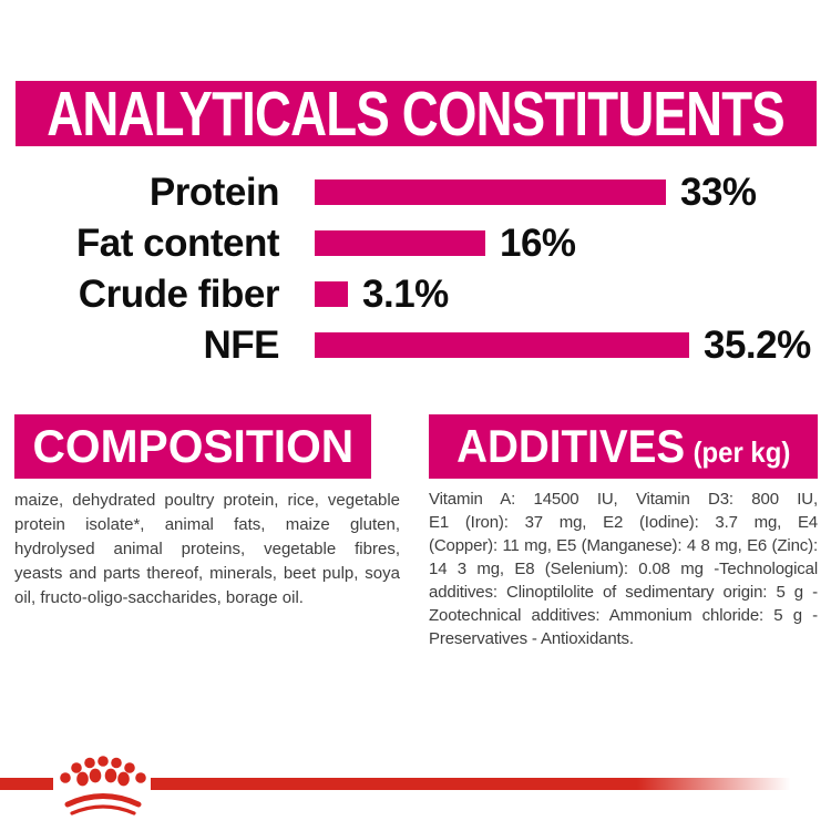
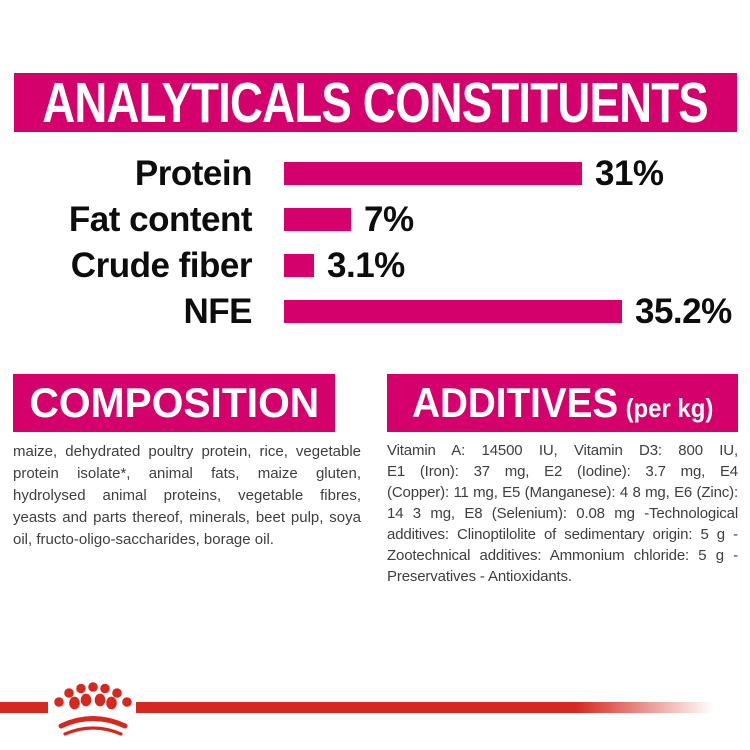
Protein: 33% -> 31%
Fat content: 16% -> 7%
